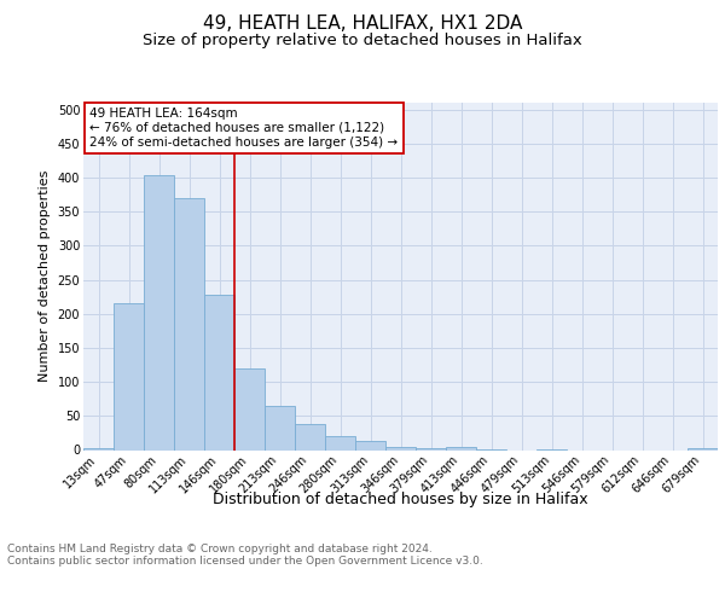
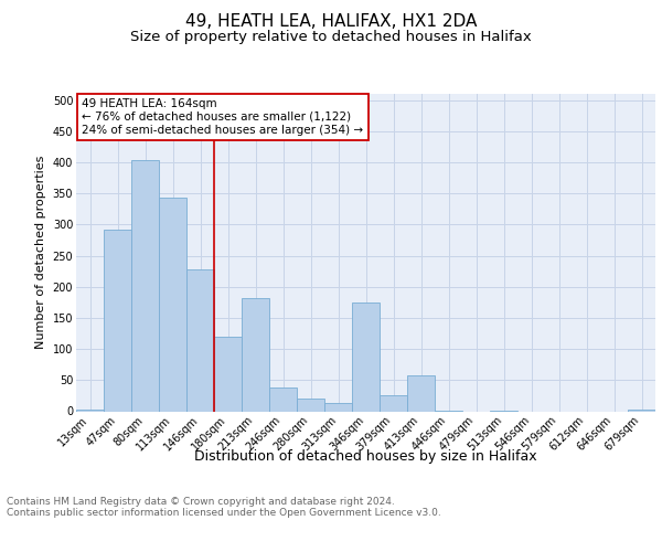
47sqm: 215 -> 292
113sqm: 370 -> 344
213sqm: 65 -> 182
346sqm: 5 -> 174
379sqm: 2 -> 26
413sqm: 5 -> 58
